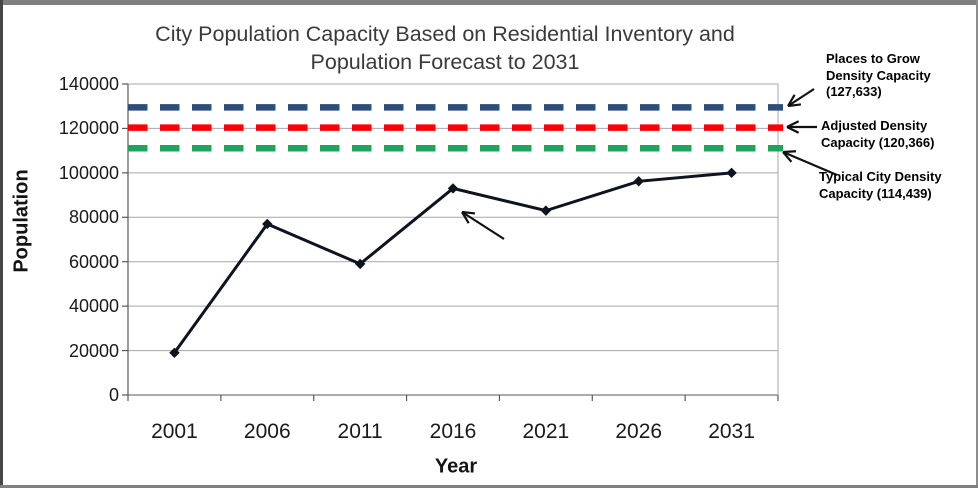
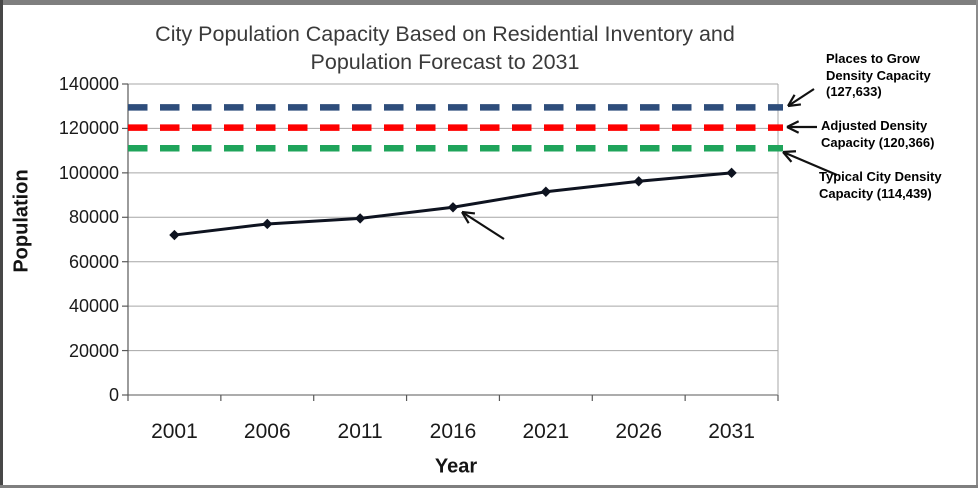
2001: 19000 -> 72000
2011: 59000 -> 80000
2016: 93000 -> 84000
2021: 83000 -> 92000
